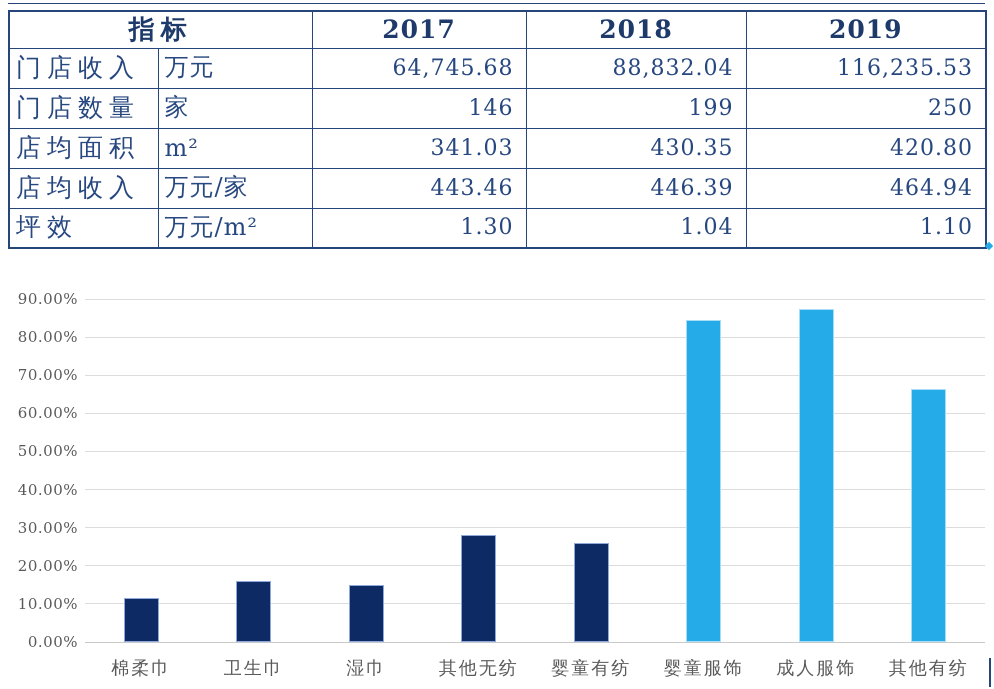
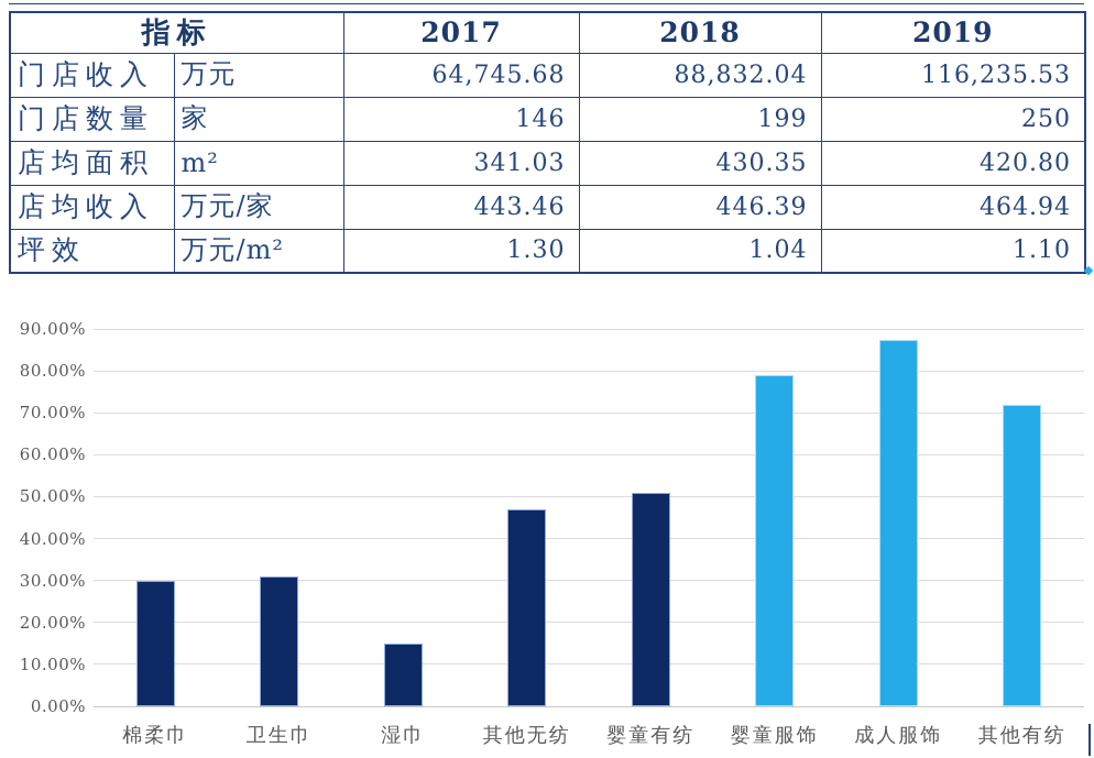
棉柔巾: 12% -> 30%
卫生巾: 16% -> 31%
其他无纺: 28% -> 47%
婴童有纺: 26% -> 51%
婴童服饰: 84% -> 79%
其他有纺: 66% -> 72%
